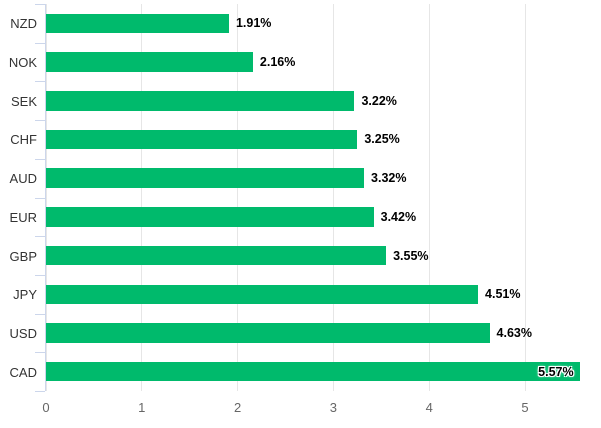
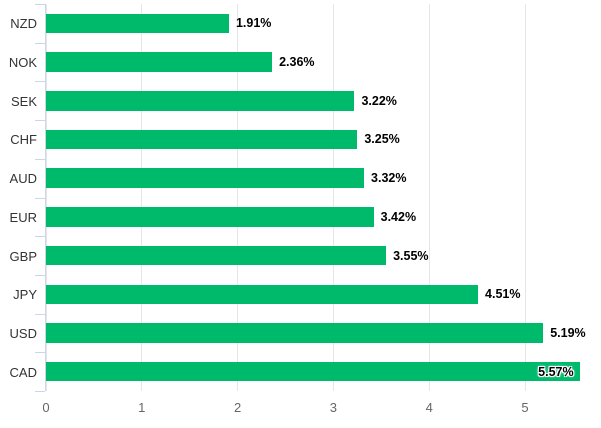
NOK: 2.16% -> 2.36%
USD: 4.63% -> 5.19%
